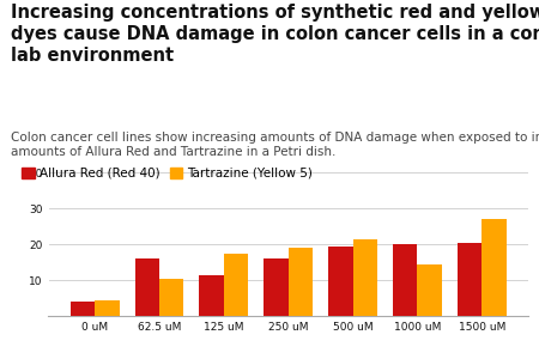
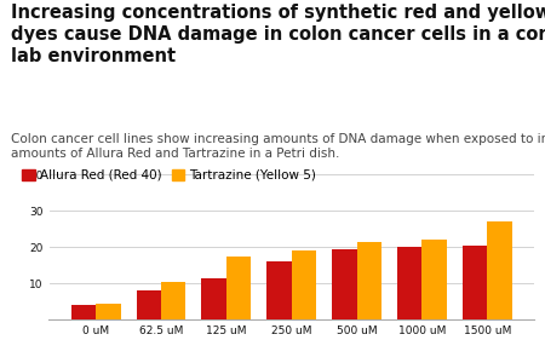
Allura Red (Red 40)/62.5 uM: 16.0 -> 8.0
Tartrazine (Yellow 5)/1000 uM: 14.5 -> 22.0
